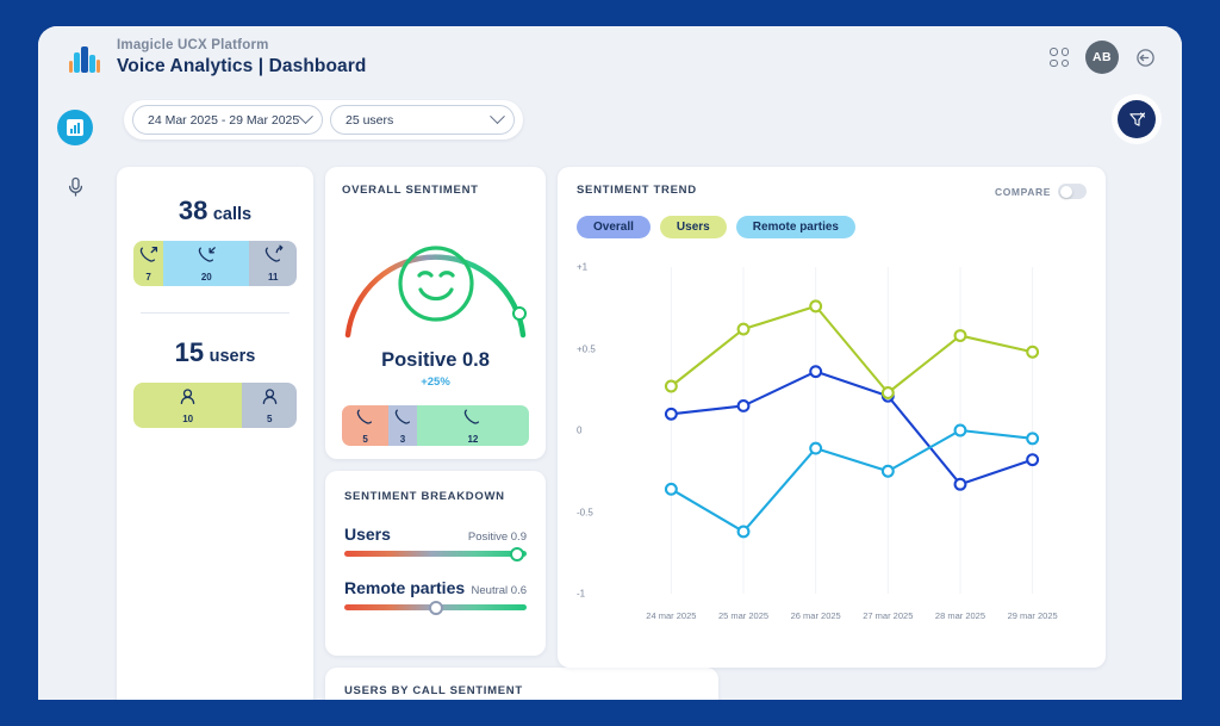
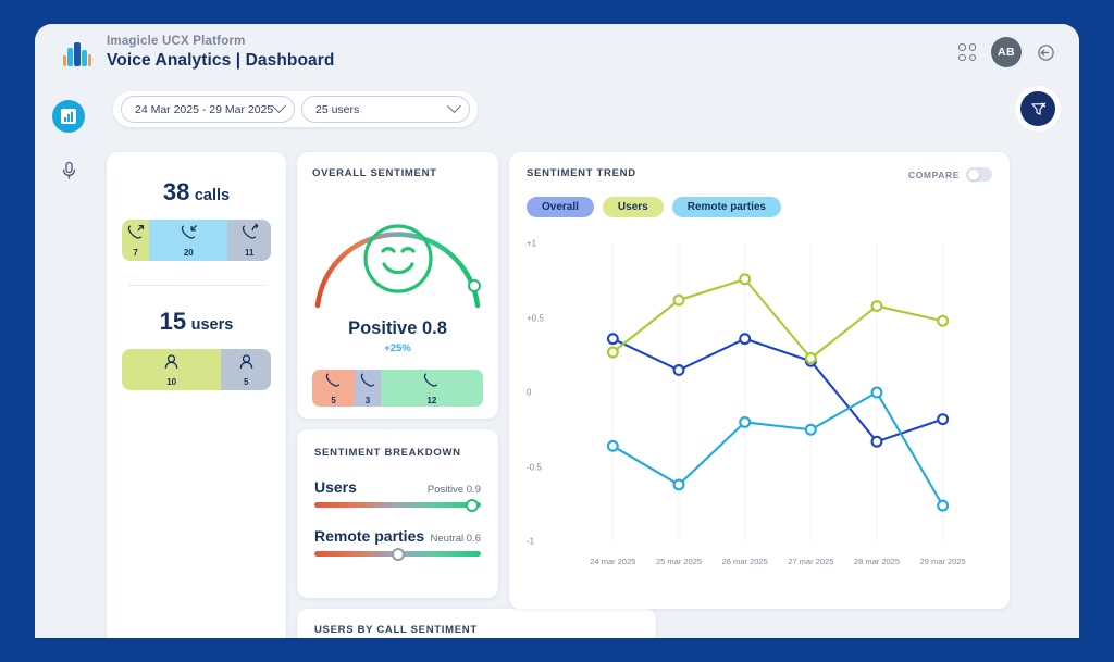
Overall/24 mar 2025: 0.10 -> 0.36
Remote parties/26 mar 2025: -0.11 -> -0.20
Remote parties/29 mar 2025: -0.05 -> -0.76
